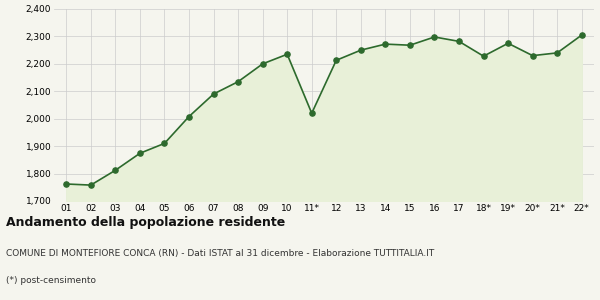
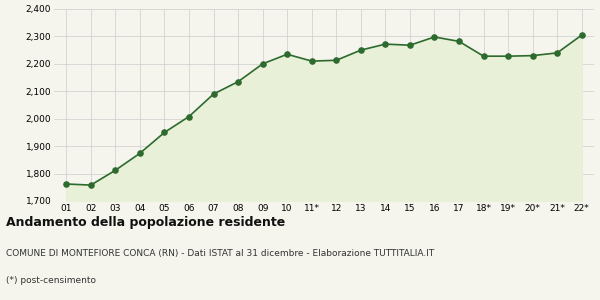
05: 1,910 -> 1,950
11*: 2,020 -> 2,210
19*: 2,275 -> 2,228
